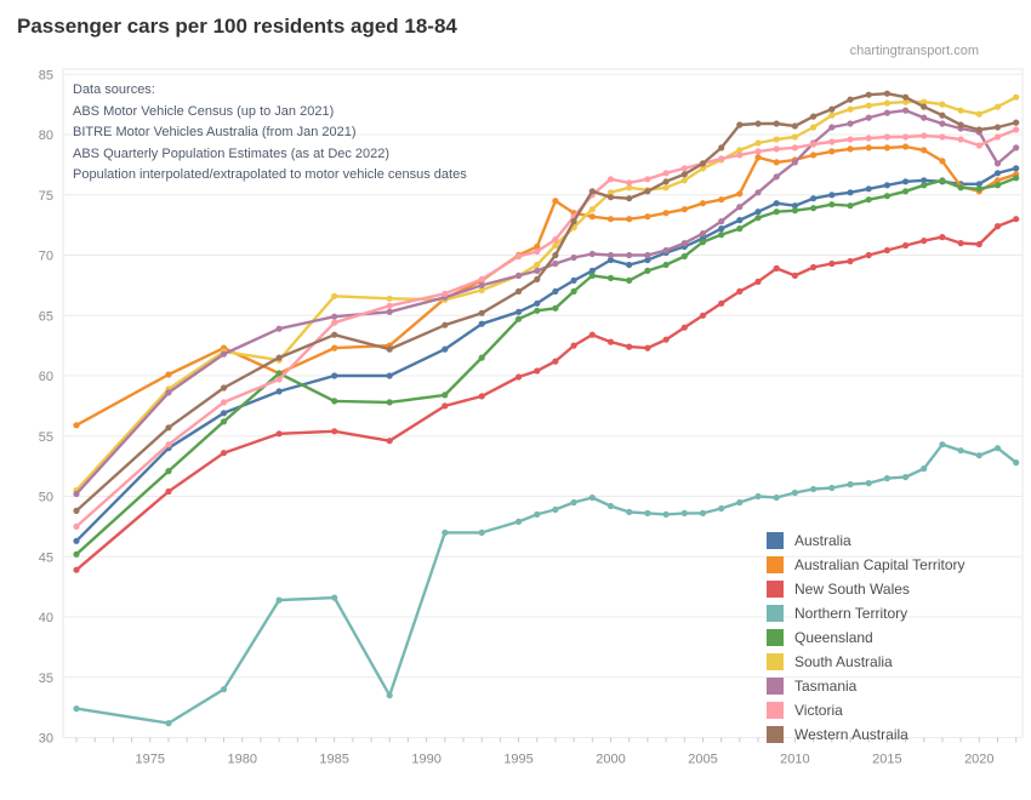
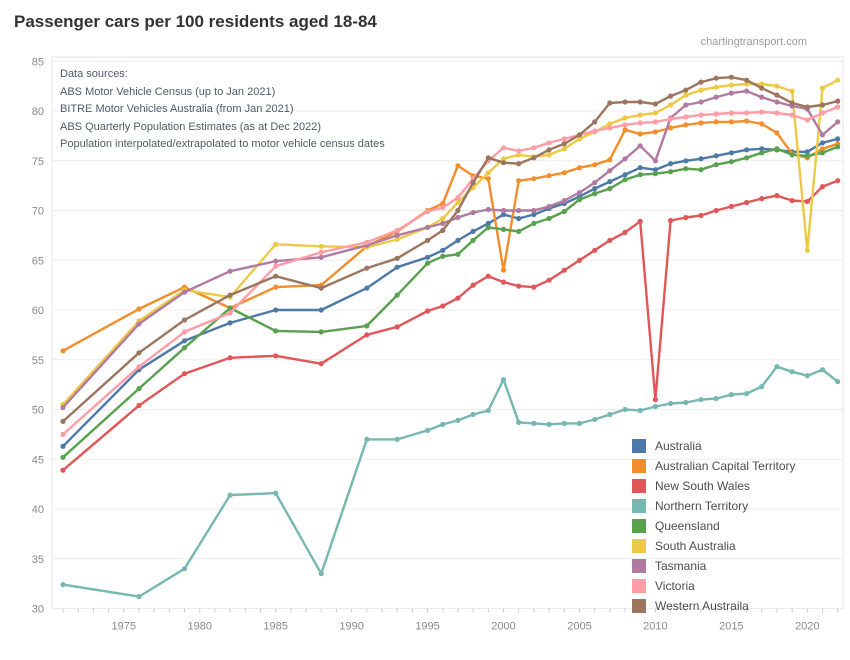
Australian Capital Territory/2000: 73 -> 64
Northern Territory/2000: 49 -> 53
New South Wales/2010: 68 -> 51
Tasmania/2010: 78 -> 75
South Australia/2020: 82 -> 66
